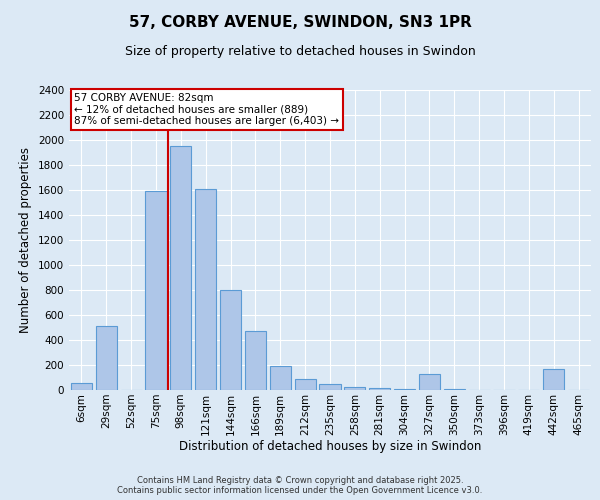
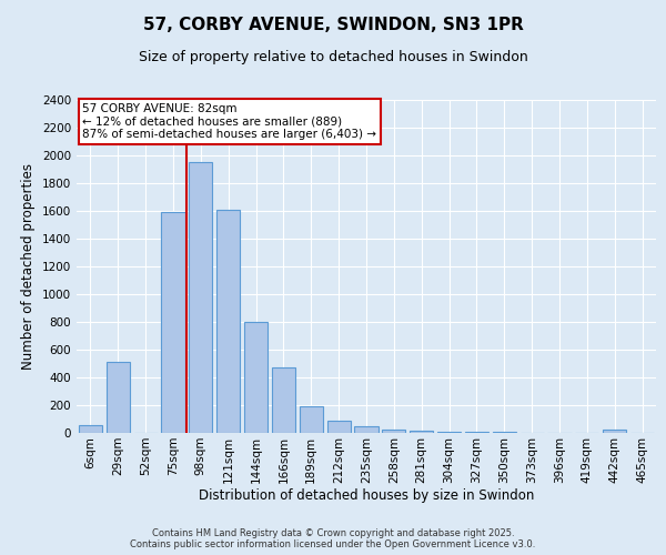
327sqm: 130 -> 10
442sqm: 170 -> 20
